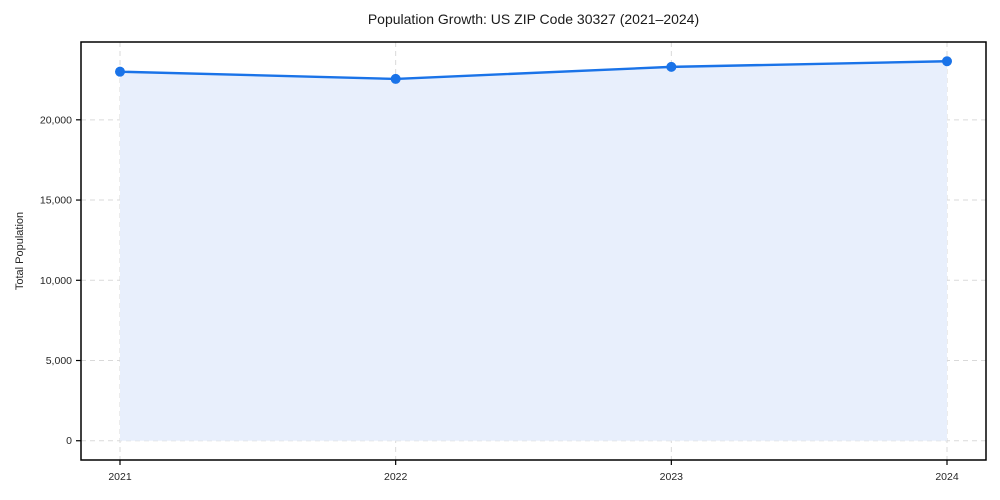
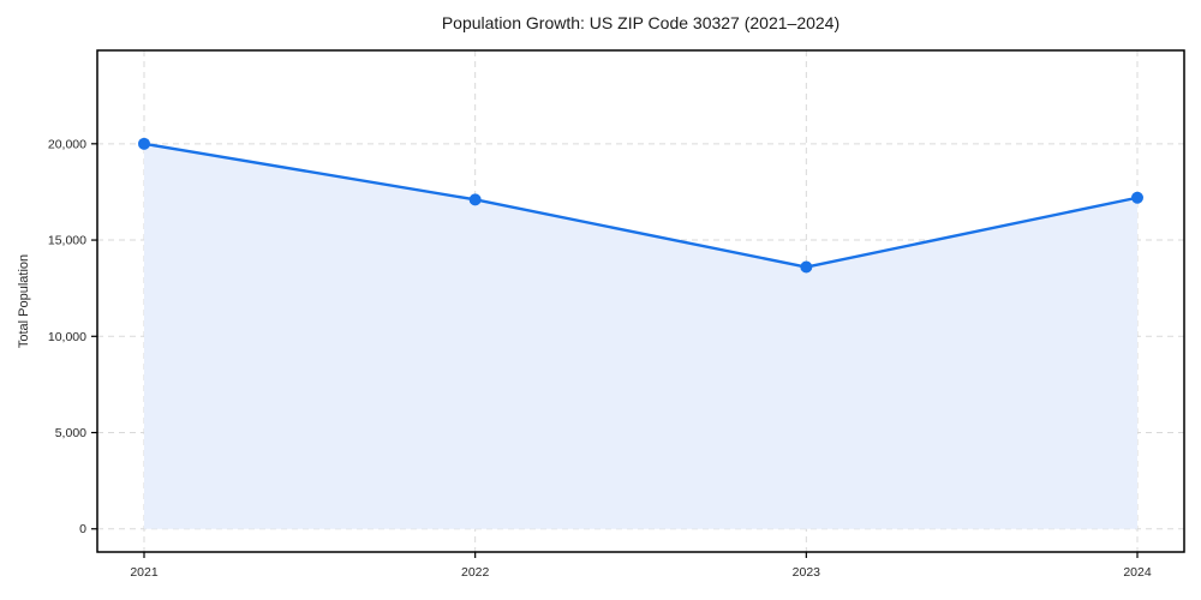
2021: 23000 -> 20000
2022: 22600 -> 17100
2023: 23300 -> 13600
2024: 23600 -> 17200
